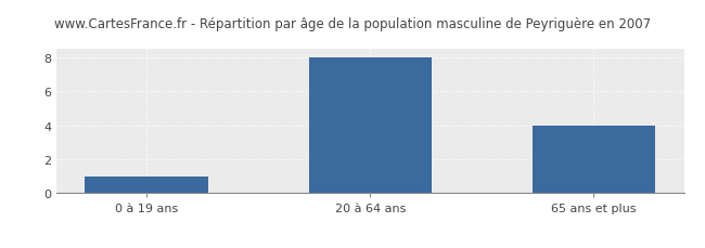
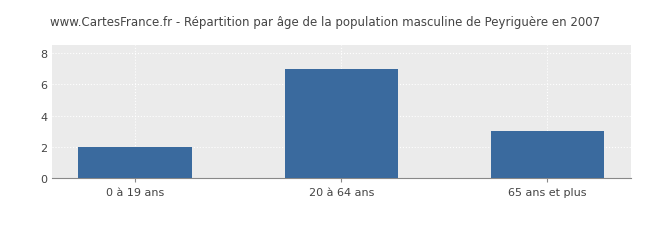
0 à 19 ans: 1 -> 2
20 à 64 ans: 8 -> 7
65 ans et plus: 4 -> 3
